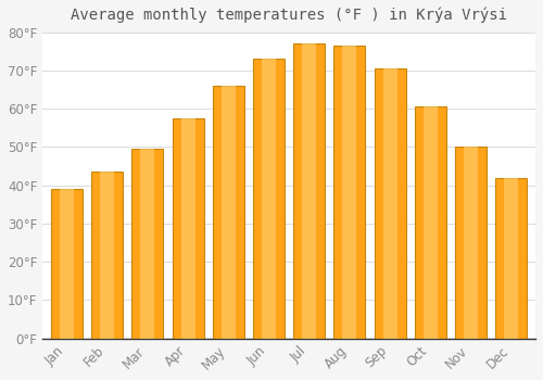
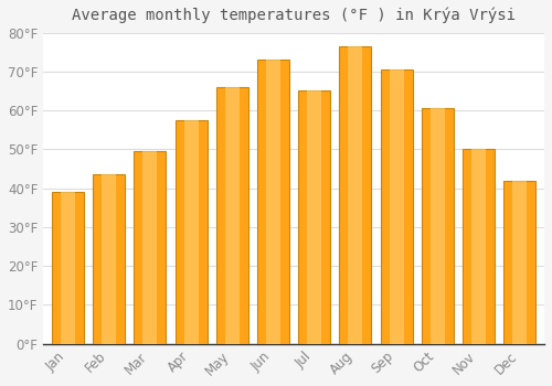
Jul: 77.0°F -> 65.0°F
